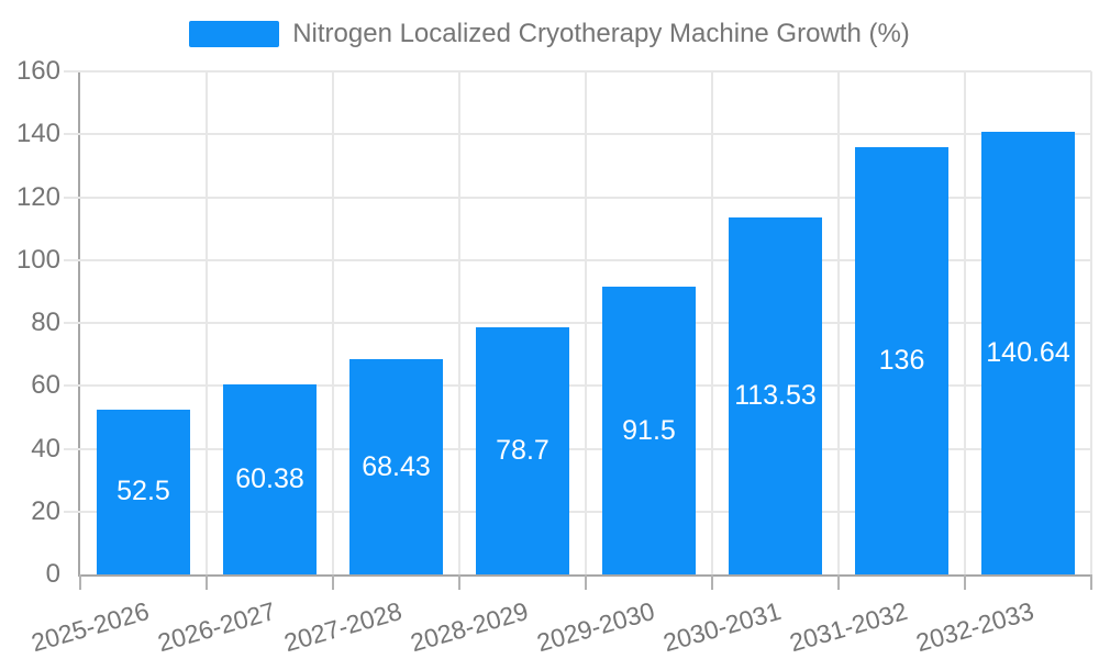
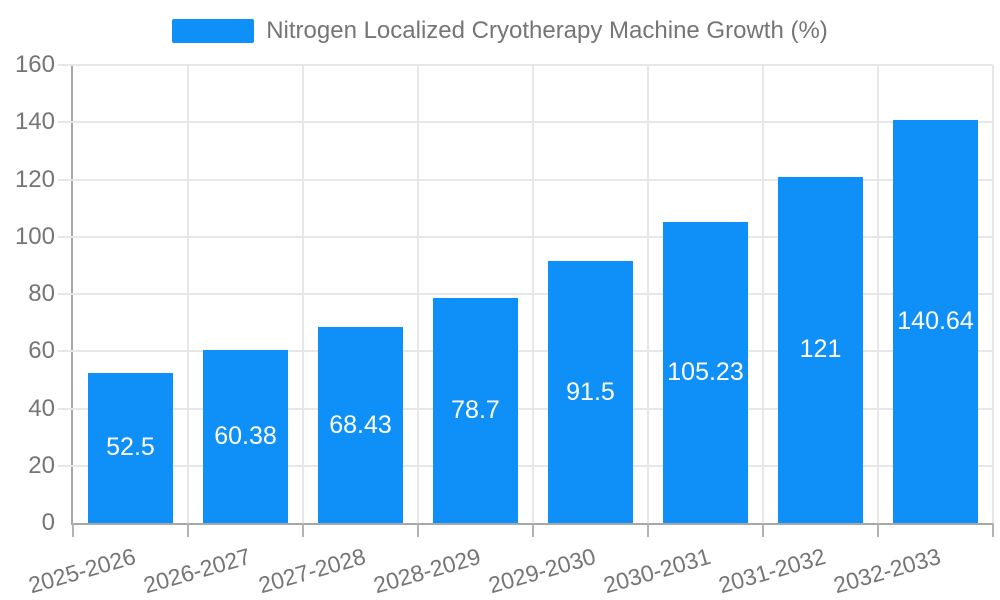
2030-2031: 113.53 -> 105.23
2031-2032: 136 -> 121
